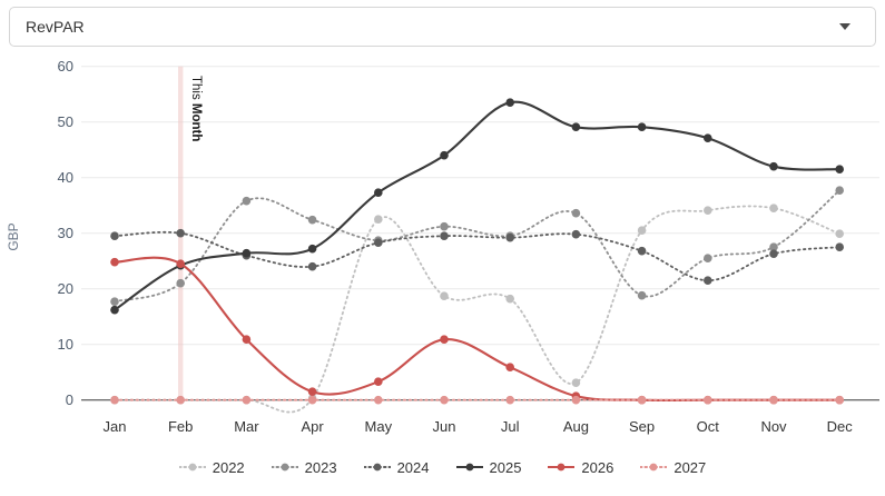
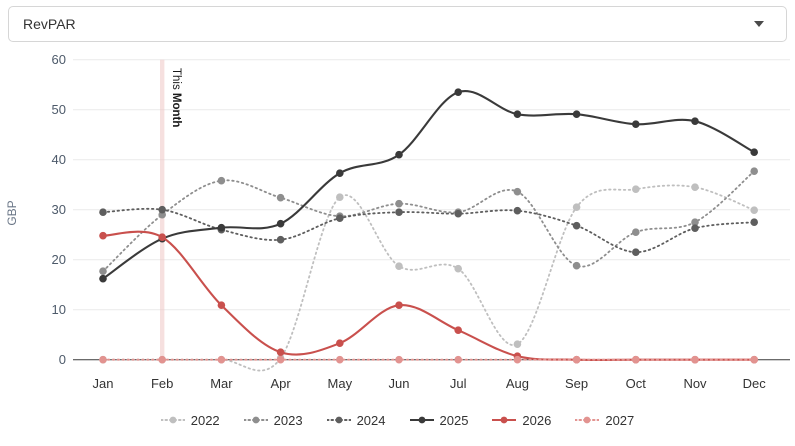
2023/Feb: 21 -> 29
2025/Jun: 44 -> 41
2025/Nov: 42 -> 48
